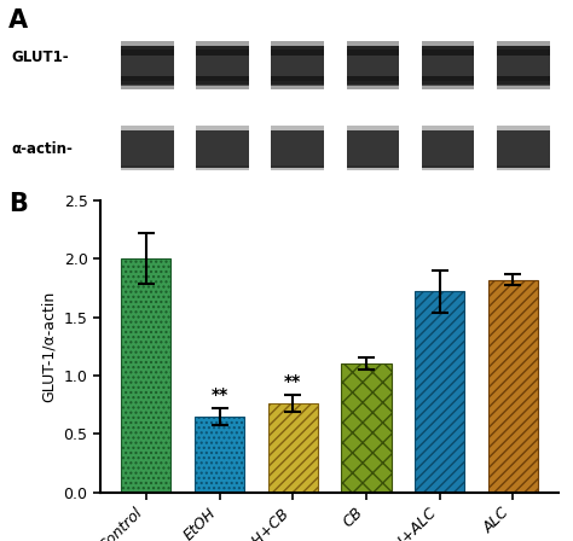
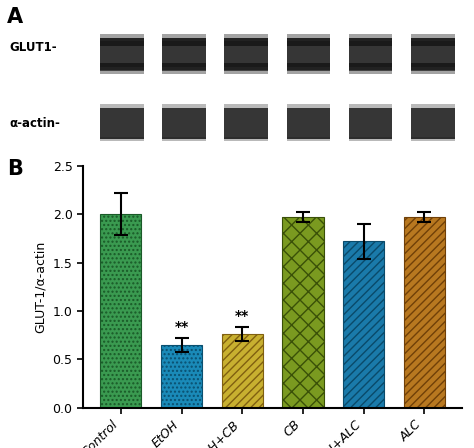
CB: 1.10 -> 1.97
ALC: 1.82 -> 1.97
